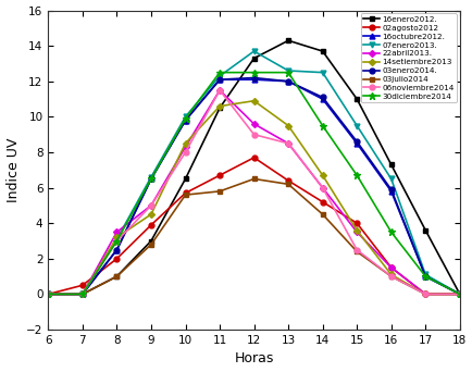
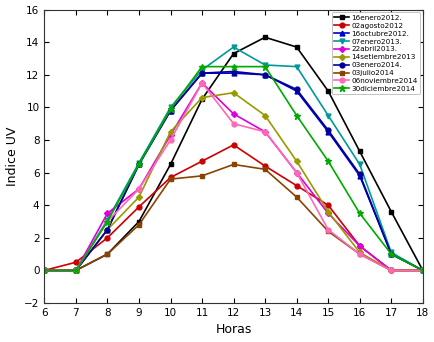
14setiembre2013/8: 3.2 -> 2.5
